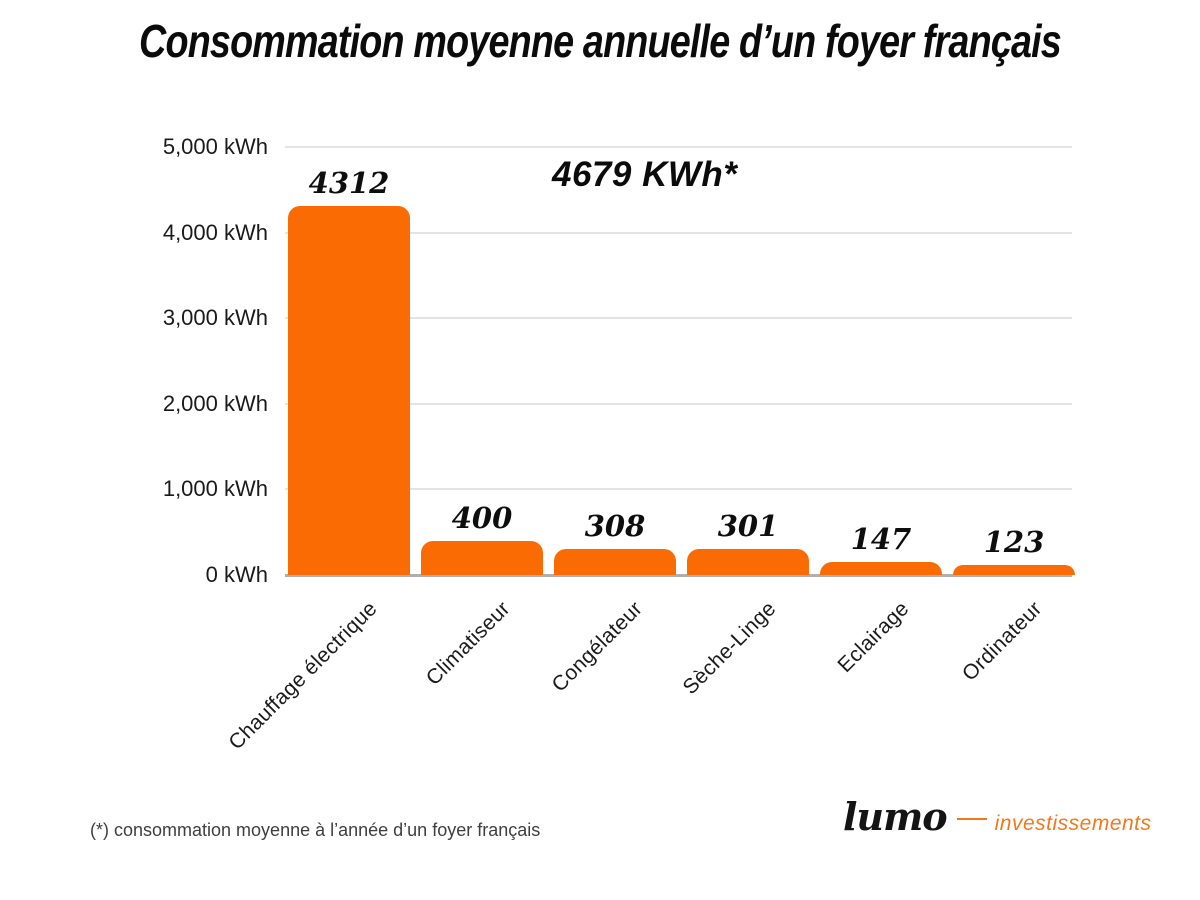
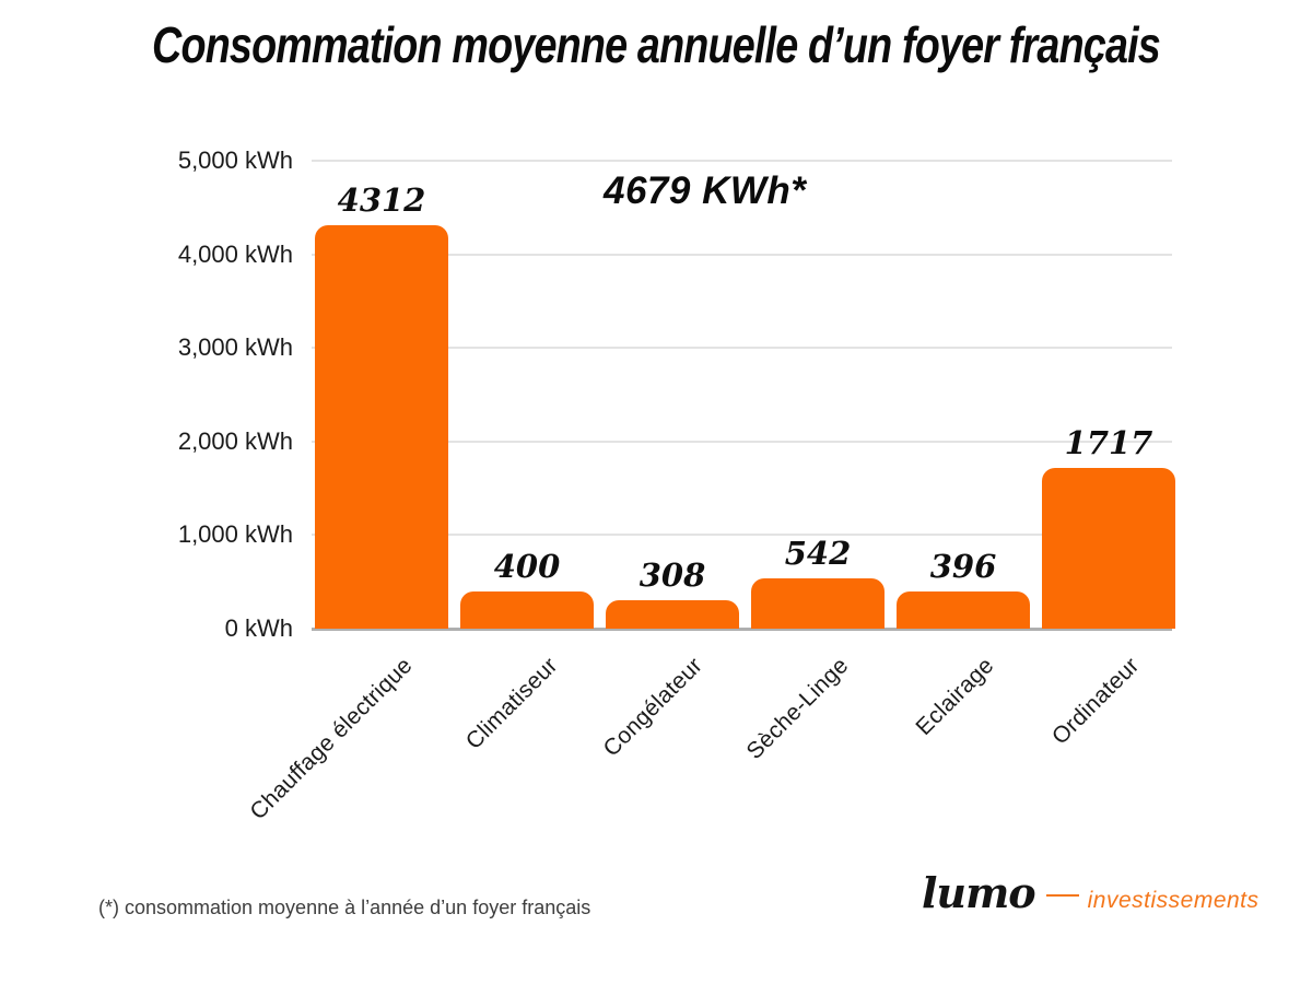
Sèche-Linge: 301 -> 542
Eclairage: 147 -> 396
Ordinateur: 123 -> 1717
